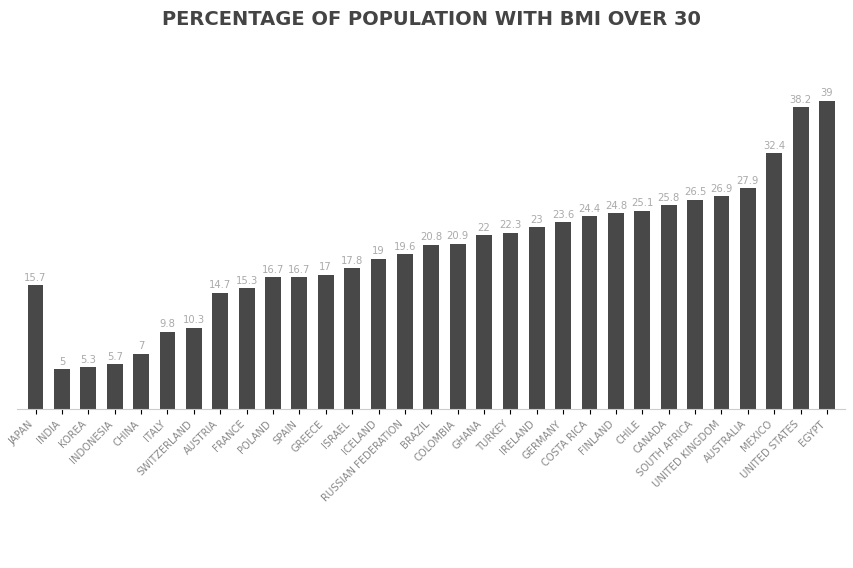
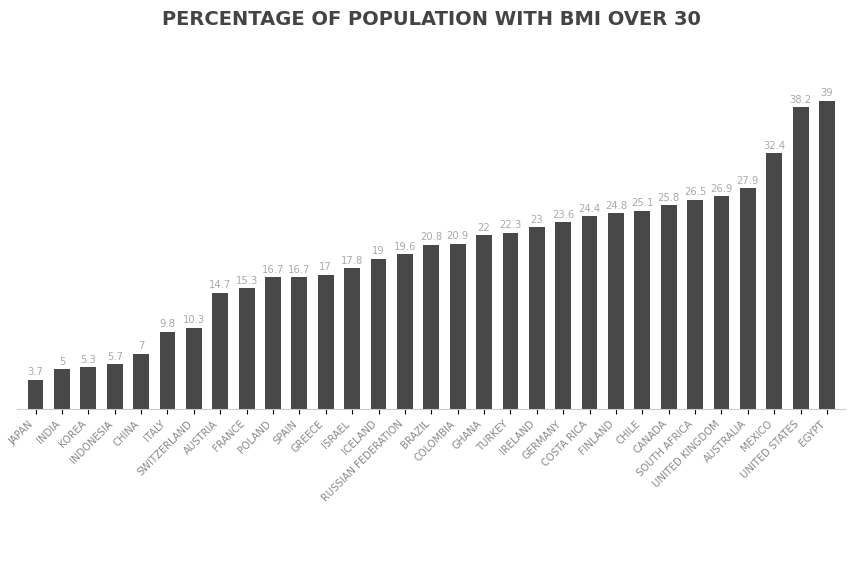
JAPAN: 15.7 -> 3.7
